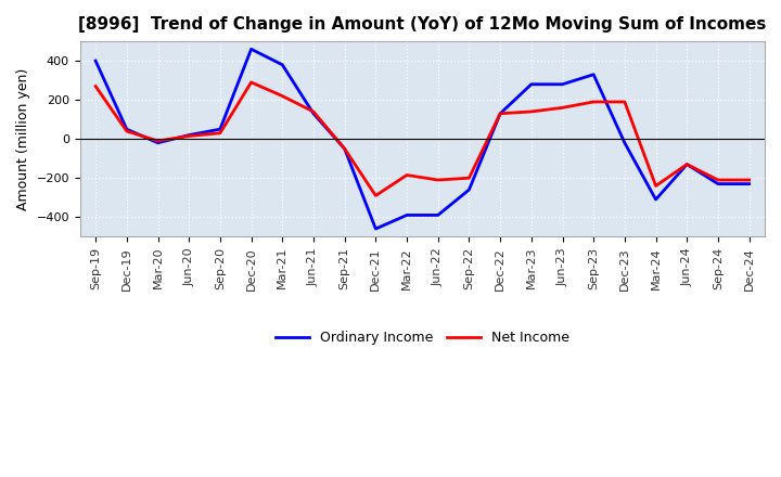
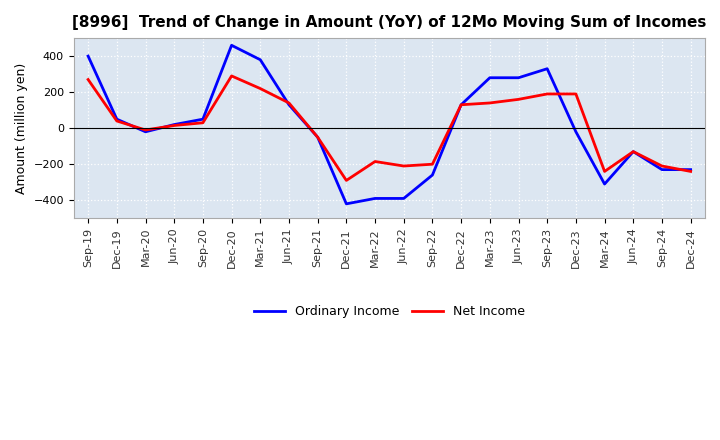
Ordinary Income/Dec-21: -460 -> -420
Net Income/Dec-24: -210 -> -240
